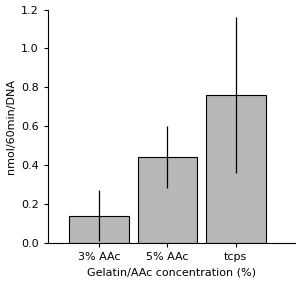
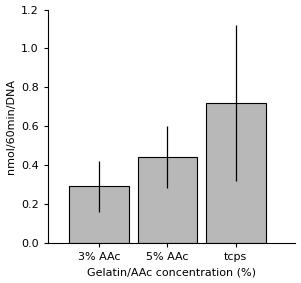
3% AAc: 0.14 -> 0.29
tcps: 0.76 -> 0.72
